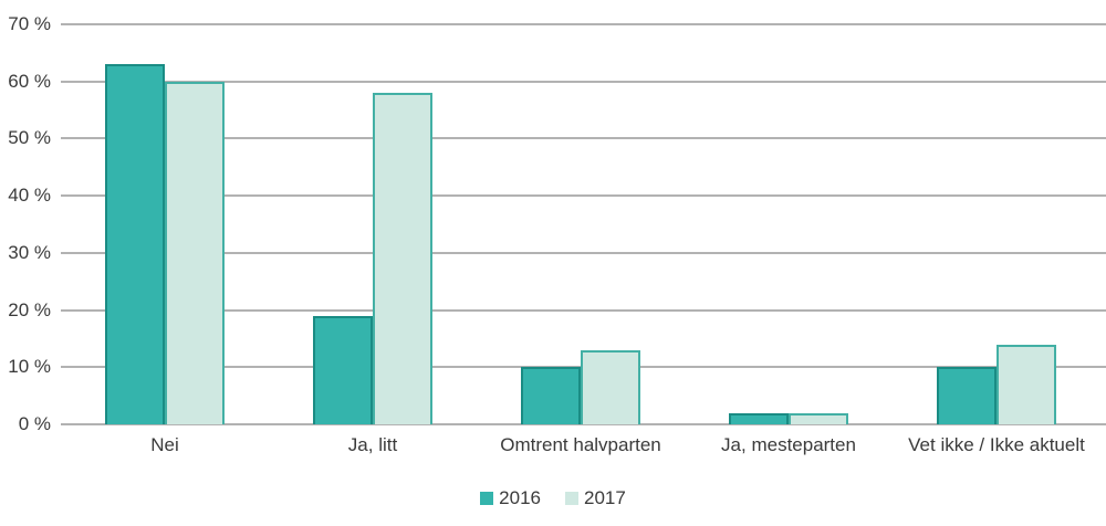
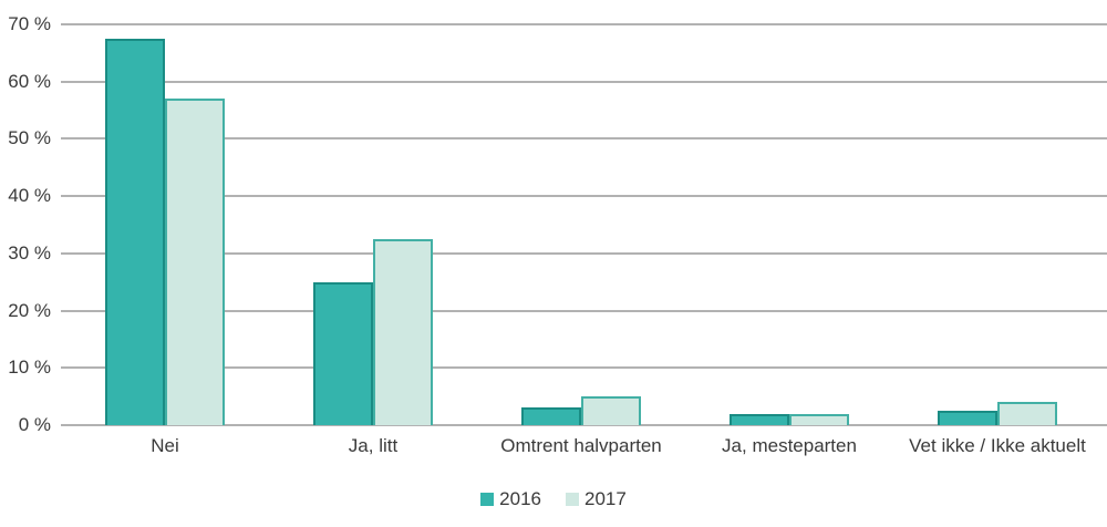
2016/Nei: 63% -> 68%
2017/Nei: 60% -> 57%
2016/Ja, litt: 19% -> 25%
2017/Ja, litt: 58% -> 32%
2016/Omtrent halvparten: 10% -> 3%
2017/Omtrent halvparten: 13% -> 5%
2016/Vet ikke / Ikke aktuelt: 10% -> 2%
2017/Vet ikke / Ikke aktuelt: 14% -> 4%
